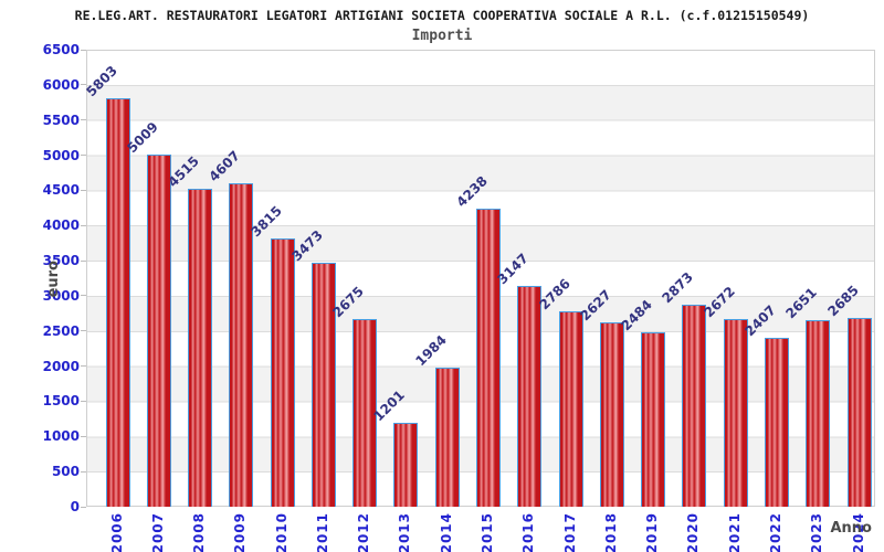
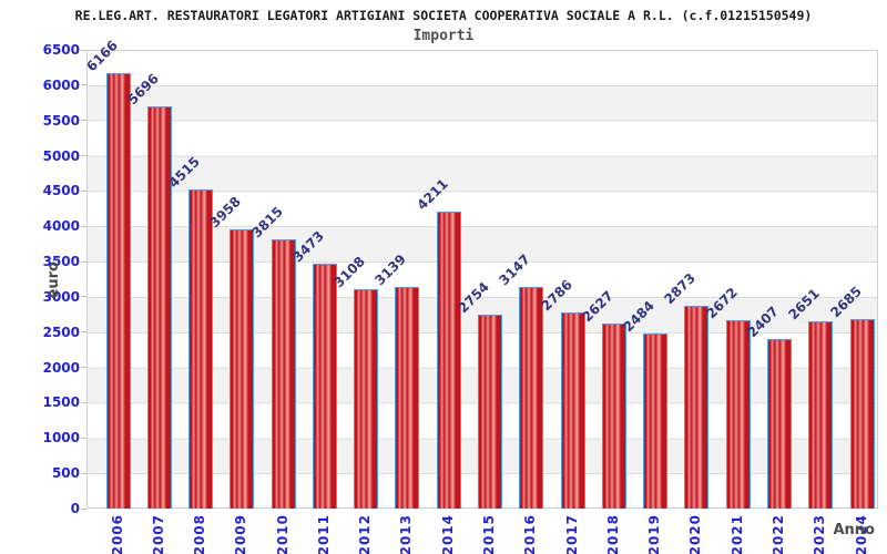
2006: 5803 -> 6166
2007: 5009 -> 5696
2009: 4607 -> 3958
2012: 2675 -> 3108
2013: 1201 -> 3139
2014: 1984 -> 4211
2015: 4238 -> 2754
